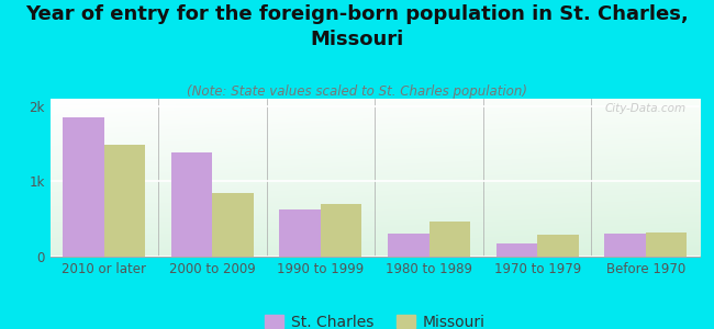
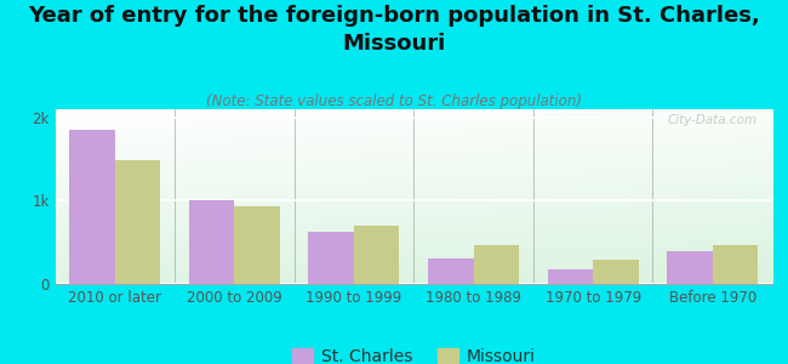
St. Charles/2000 to 2009: 1.38k -> 1.00k
Missouri/2000 to 2009: 0.84k -> 0.93k
St. Charles/Before 1970: 0.30k -> 0.39k
Missouri/Before 1970: 0.32k -> 0.46k
